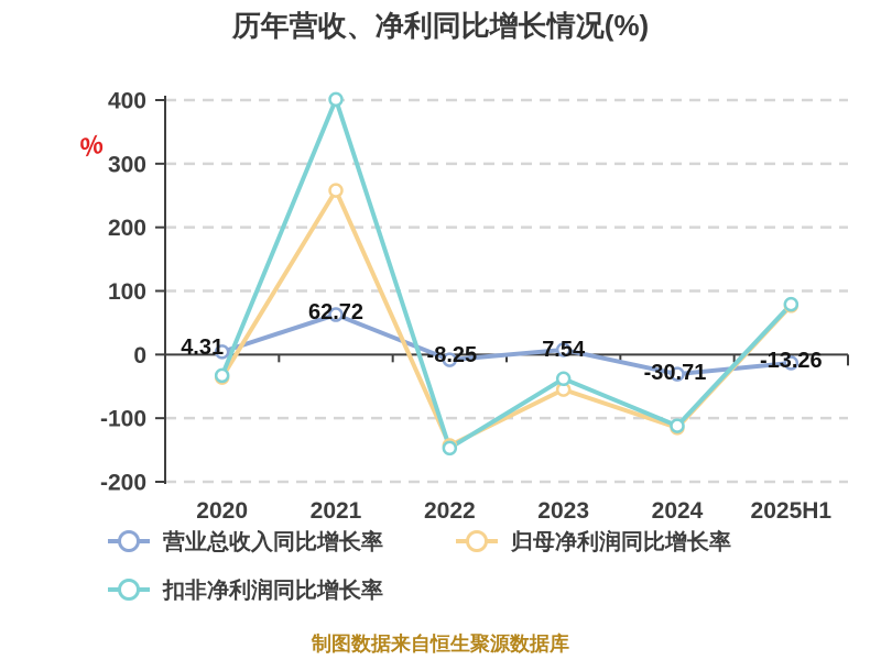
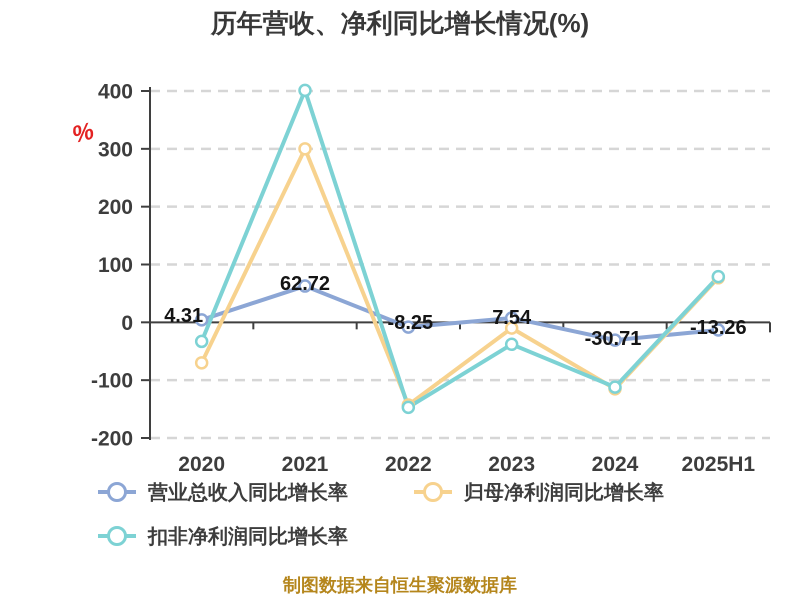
归母净利润同比增长率/2020: -40 -> -70
归母净利润同比增长率/2021: 260 -> 300
归母净利润同比增长率/2023: -60 -> -10
